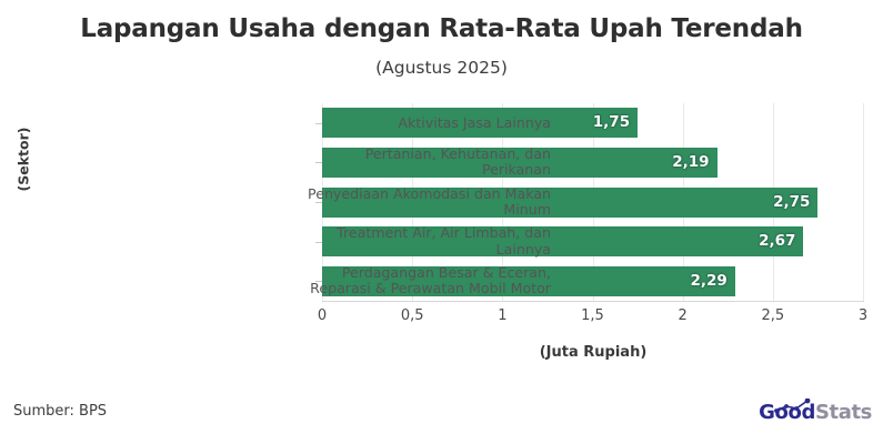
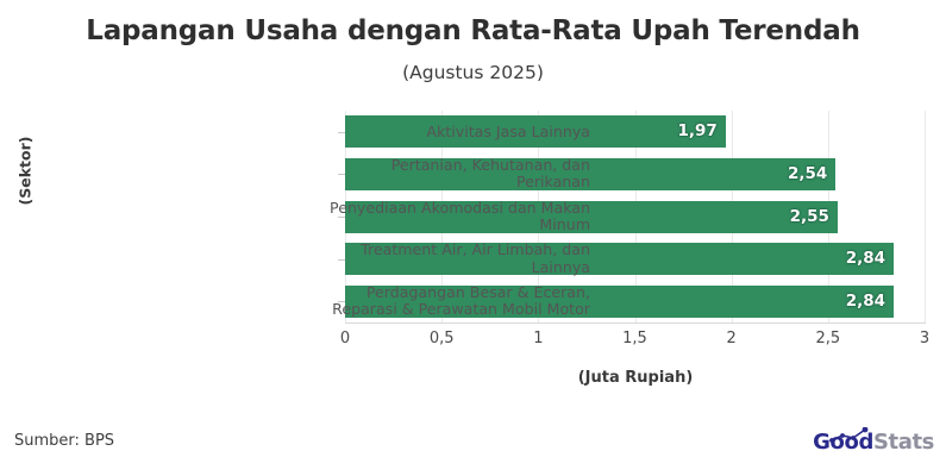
Aktivitas Jasa Lainnya: 1,75 -> 1,97
Pertanian, Kehutanan, dan Perikanan: 2,19 -> 2,54
Penyediaan Akomodasi dan Makan Minum: 2,75 -> 2,55
Treatment Air, Air Limbah, dan Lainnya: 2,67 -> 2,84
Perdagangan Besar & Eceran, Reparasi & Perawatan Mobil Motor: 2,29 -> 2,84
